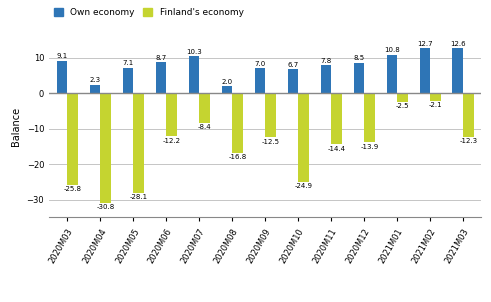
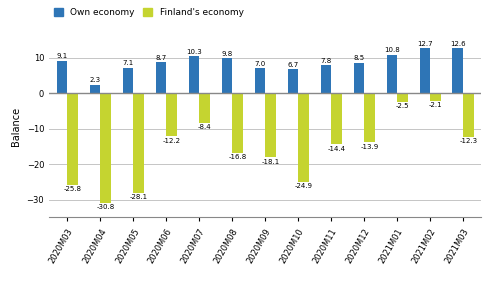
Own economy/2020M08: 2.0 -> 9.8
Finland's economy/2020M09: -12.5 -> -18.1
